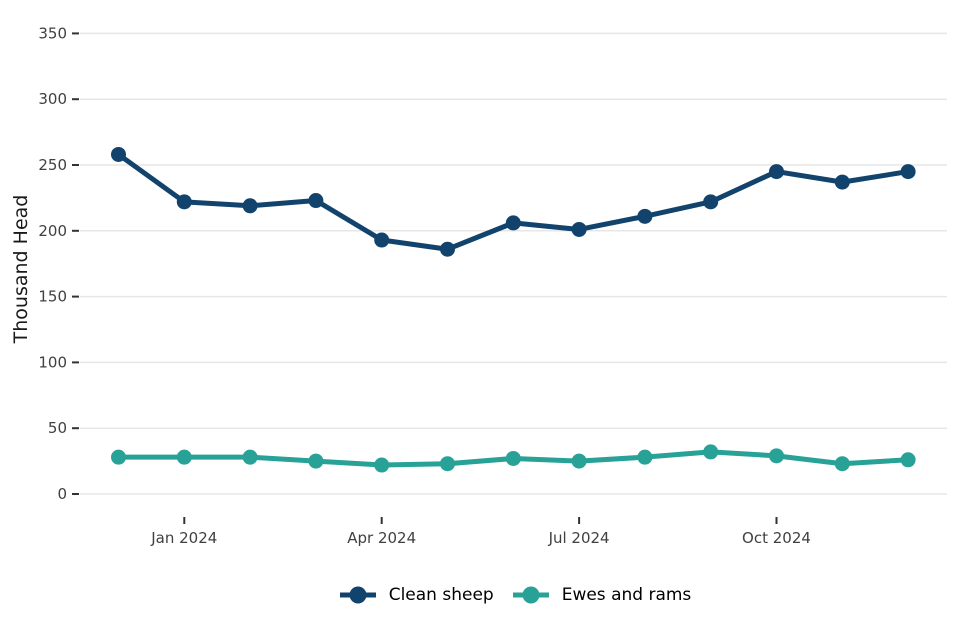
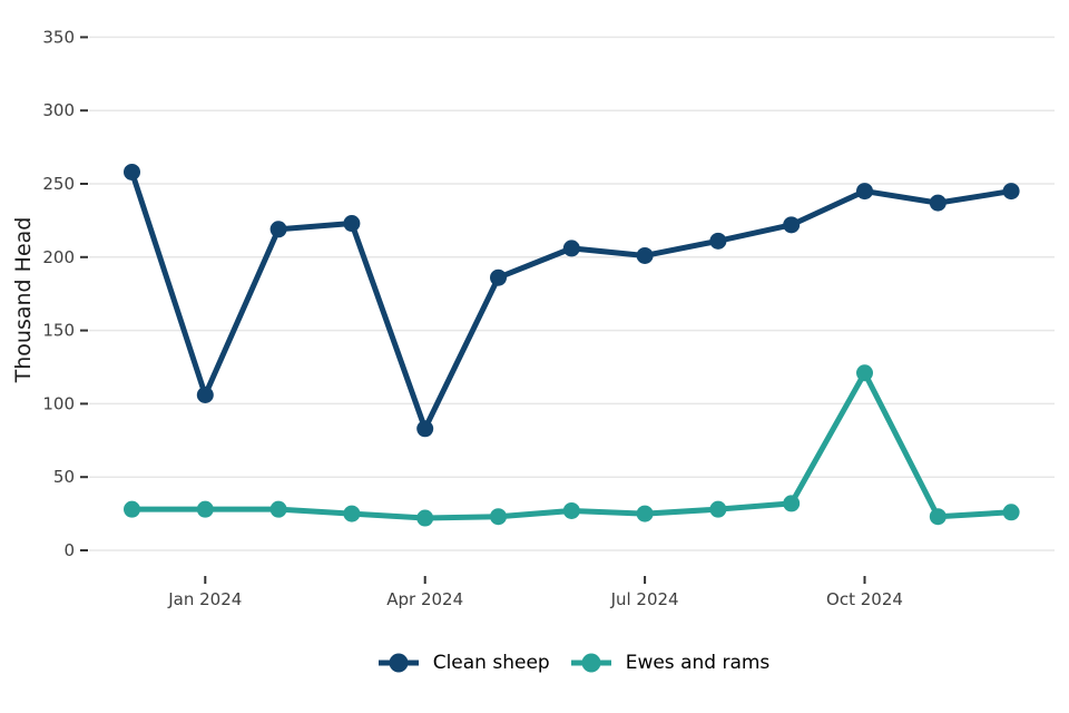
Clean sheep/Jan 2024: 222 -> 106
Clean sheep/Apr 2024: 193 -> 83
Ewes and rams/Oct 2024: 29 -> 121
